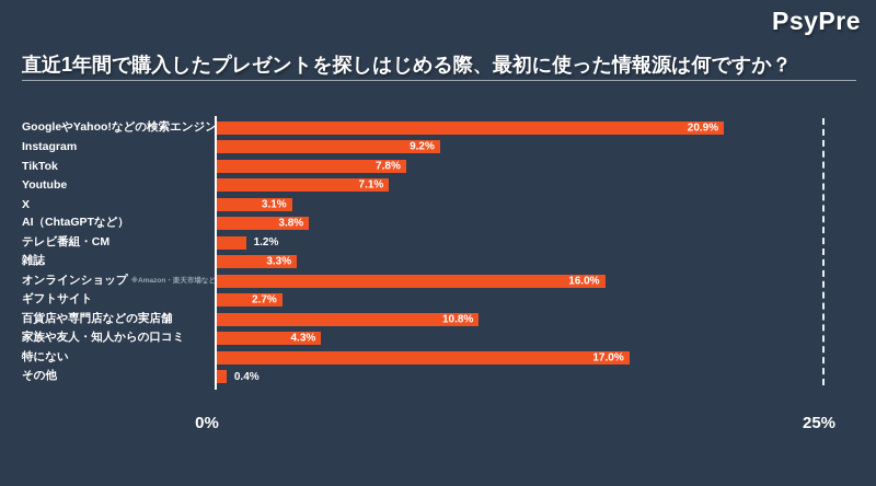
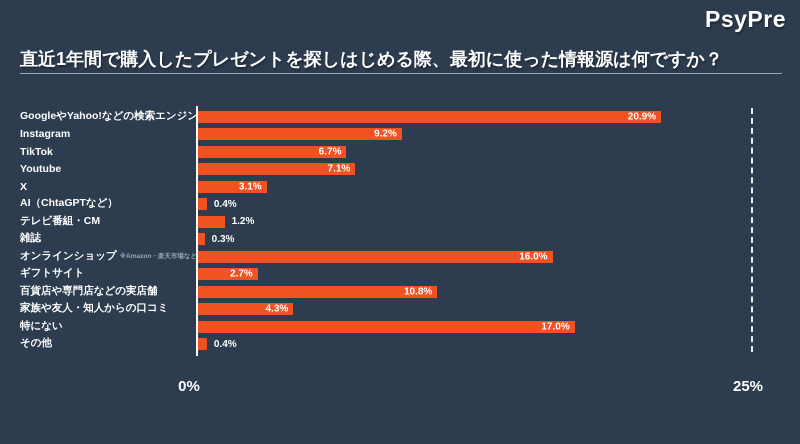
TikTok: 7.8% -> 6.7%
AI（ChtaGPTなど）: 3.8% -> 0.4%
雑誌: 3.3% -> 0.3%
